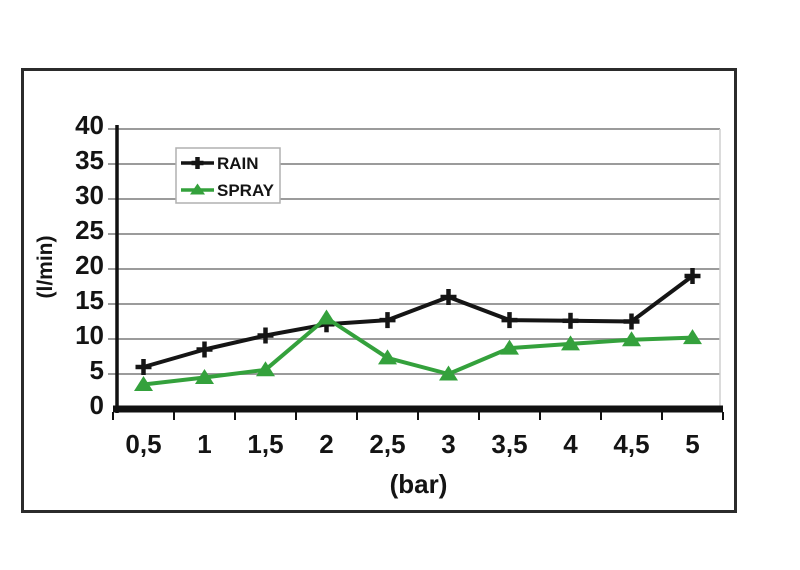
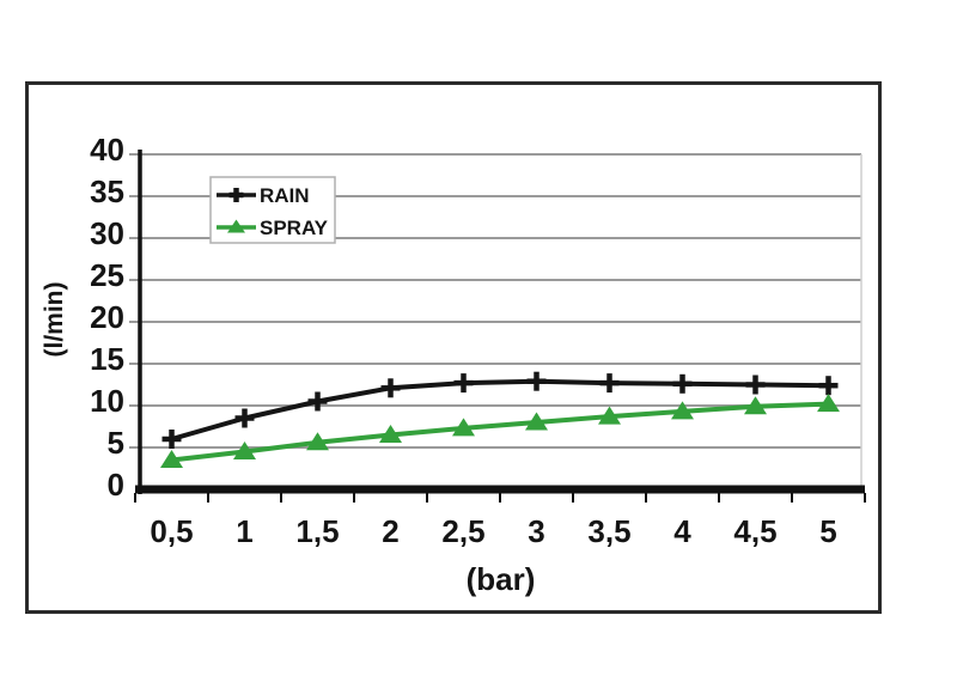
SPRAY/2: 13 -> 6
RAIN/3: 16 -> 13
SPRAY/3: 5 -> 8
RAIN/5: 19 -> 12
